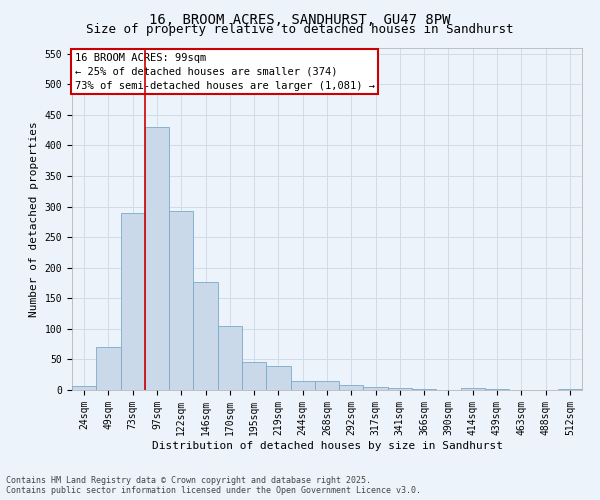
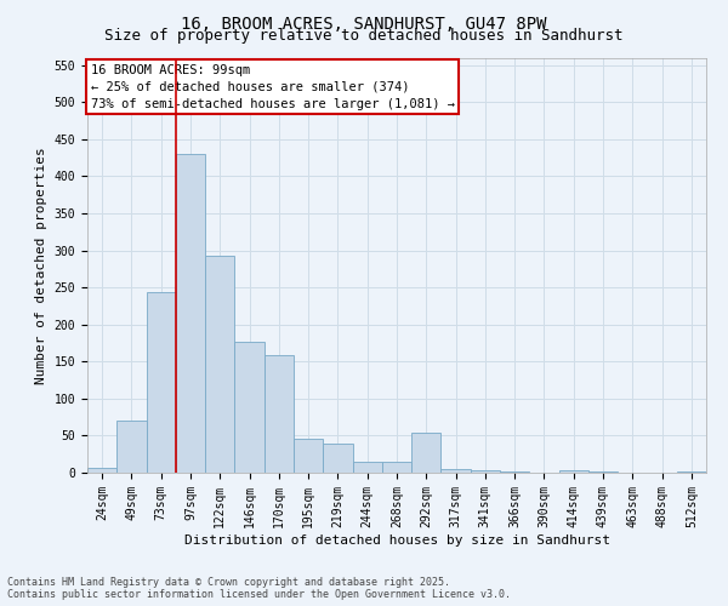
73sqm: 290 -> 244
170sqm: 105 -> 158
292sqm: 8 -> 54
